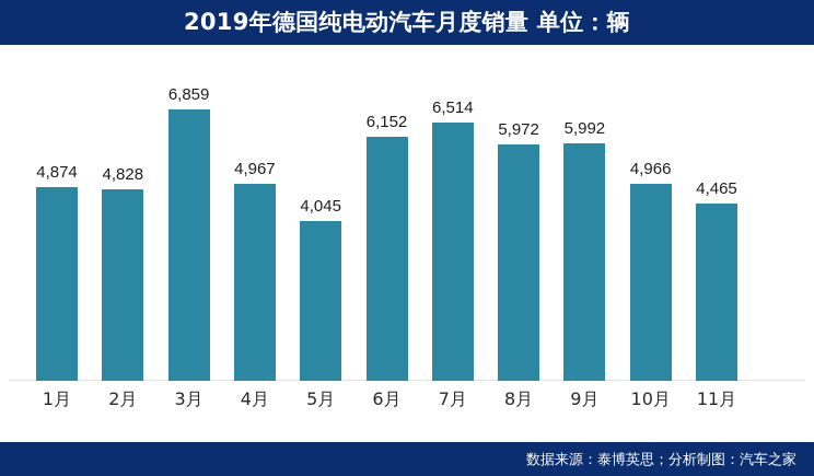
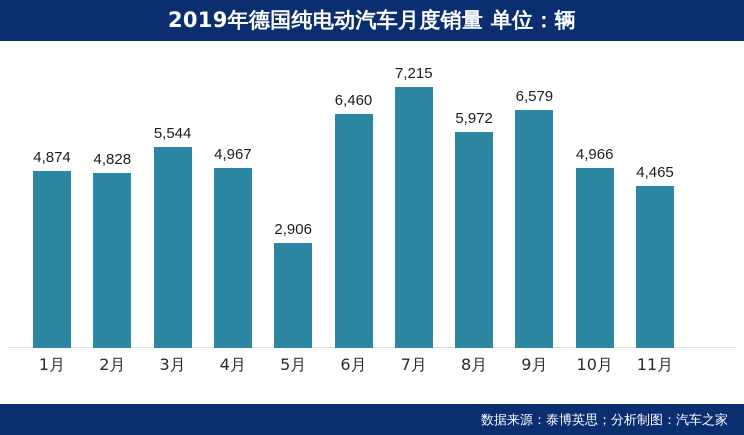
3月: 6,859 -> 5,544
5月: 4,045 -> 2,906
6月: 6,152 -> 6,460
7月: 6,514 -> 7,215
9月: 5,992 -> 6,579
